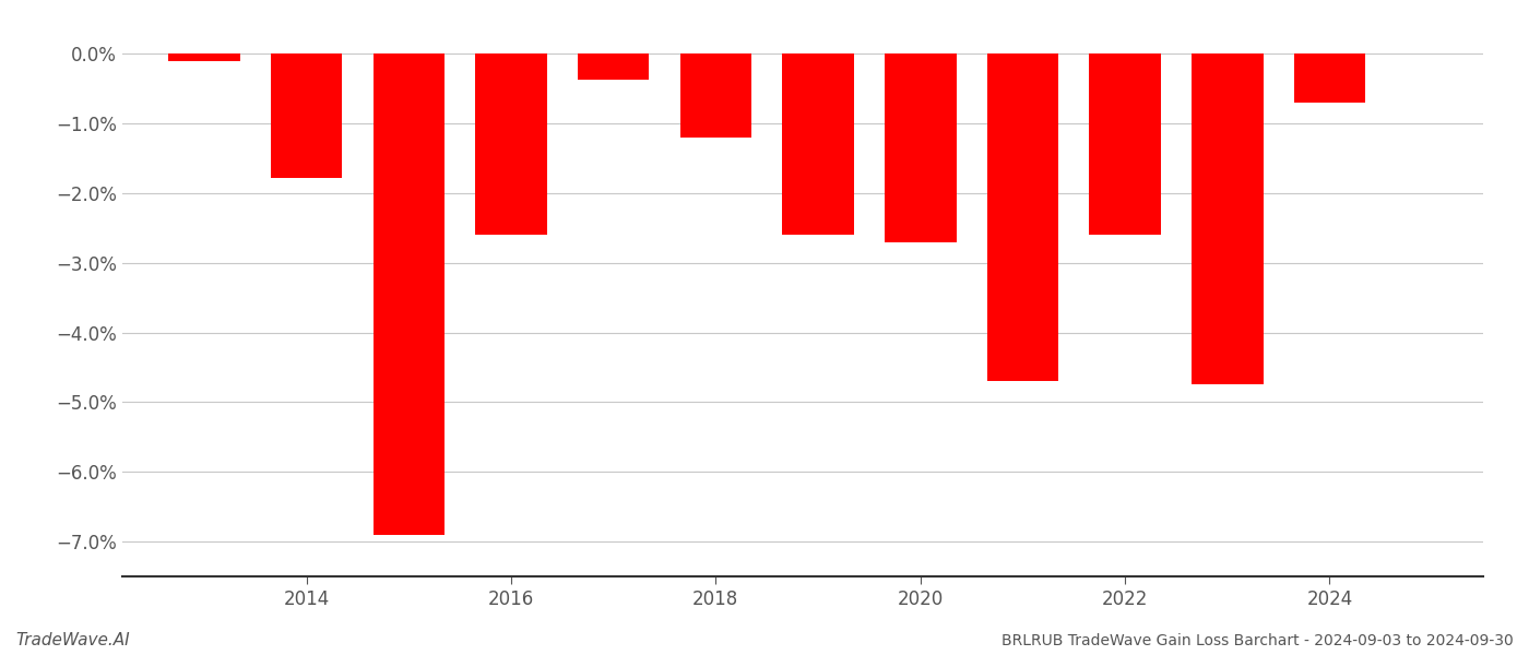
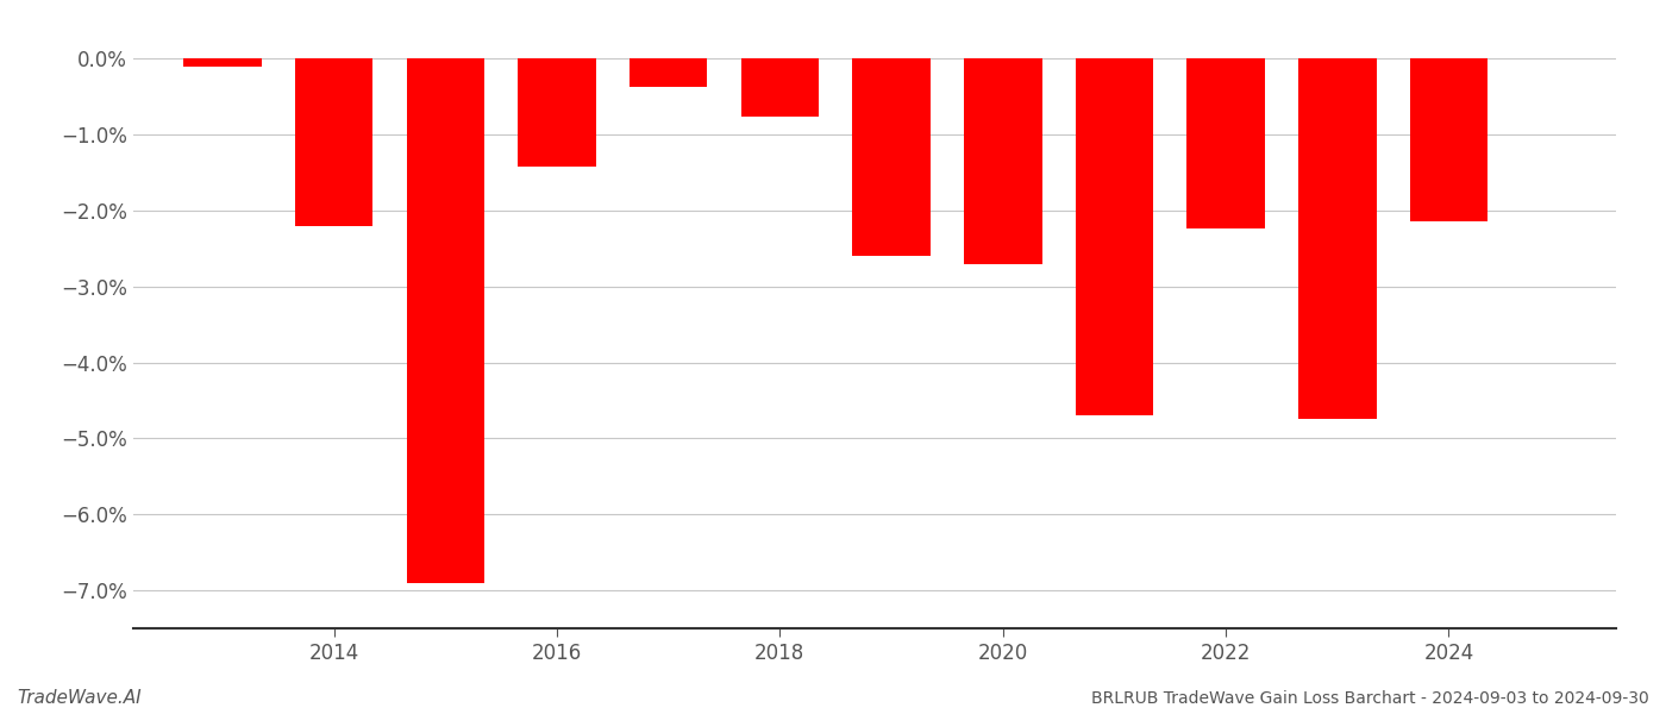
2014: -1.78% -> -2.20%
2016: -2.60% -> -1.42%
2018: -1.20% -> -0.76%
2022: -2.60% -> -2.24%
2024: -0.70% -> -2.14%
